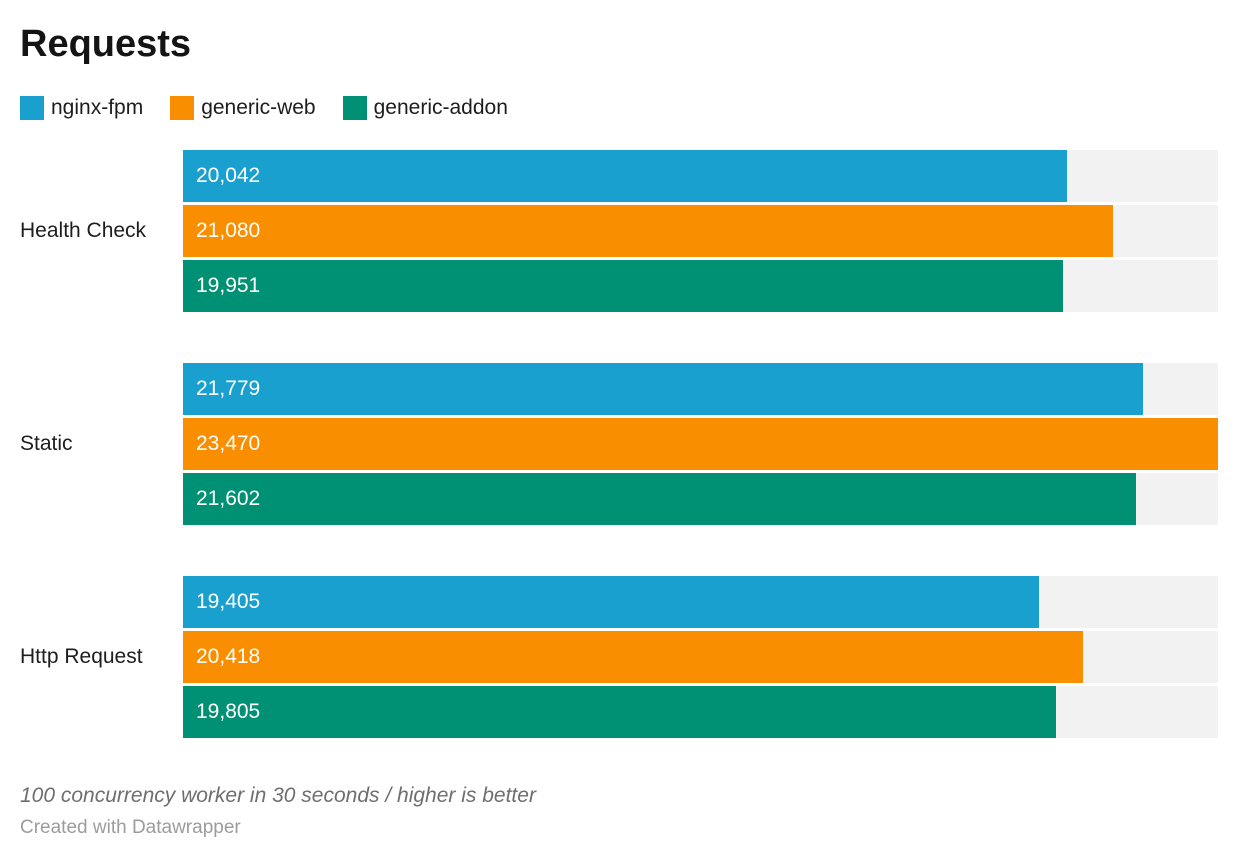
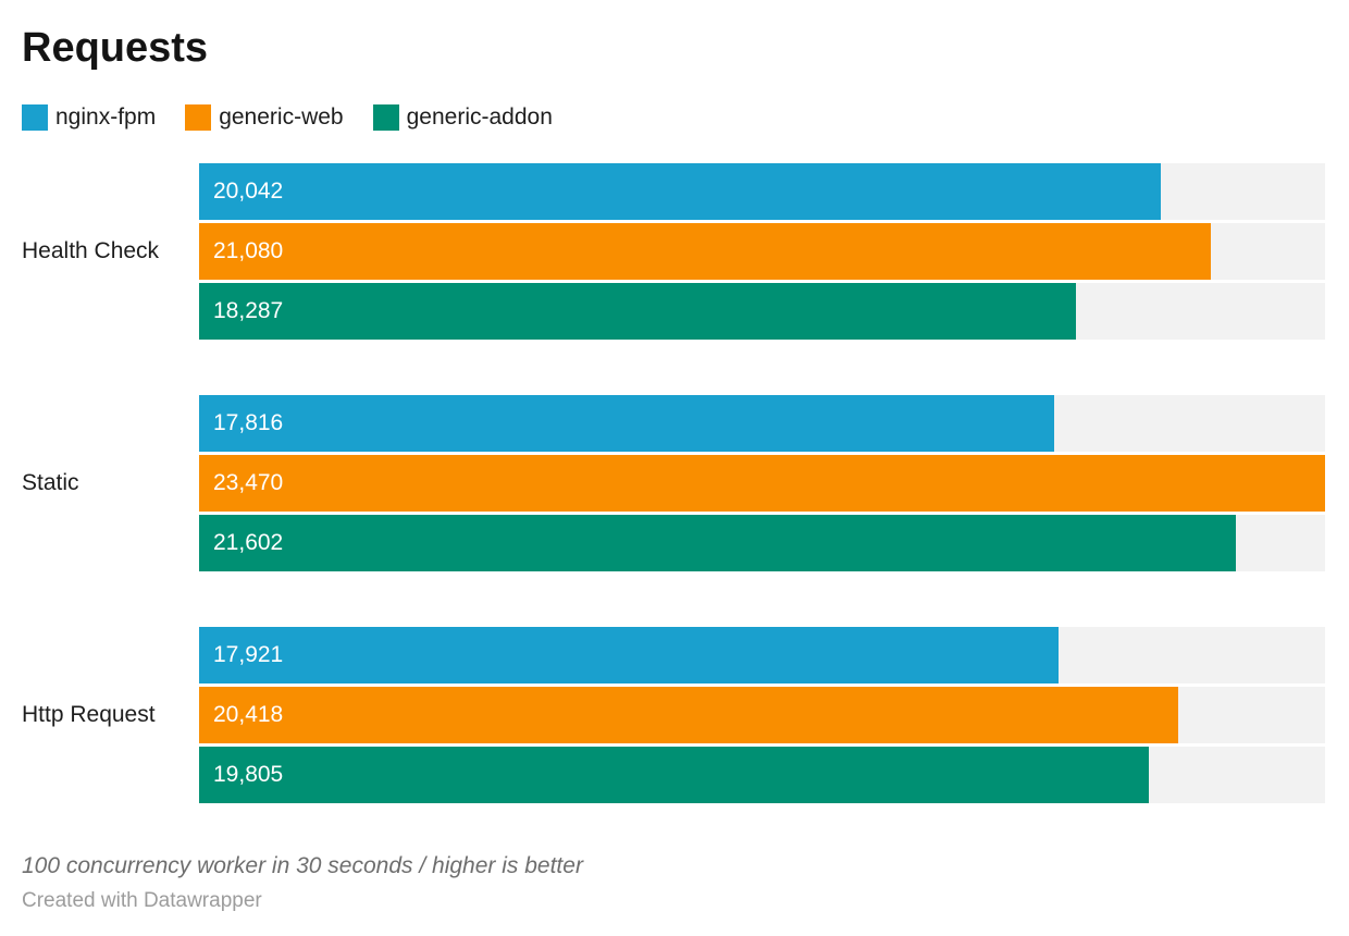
generic-addon/Health Check: 19,951 -> 18,287
nginx-fpm/Static: 21,779 -> 17,816
nginx-fpm/Http Request: 19,405 -> 17,921
